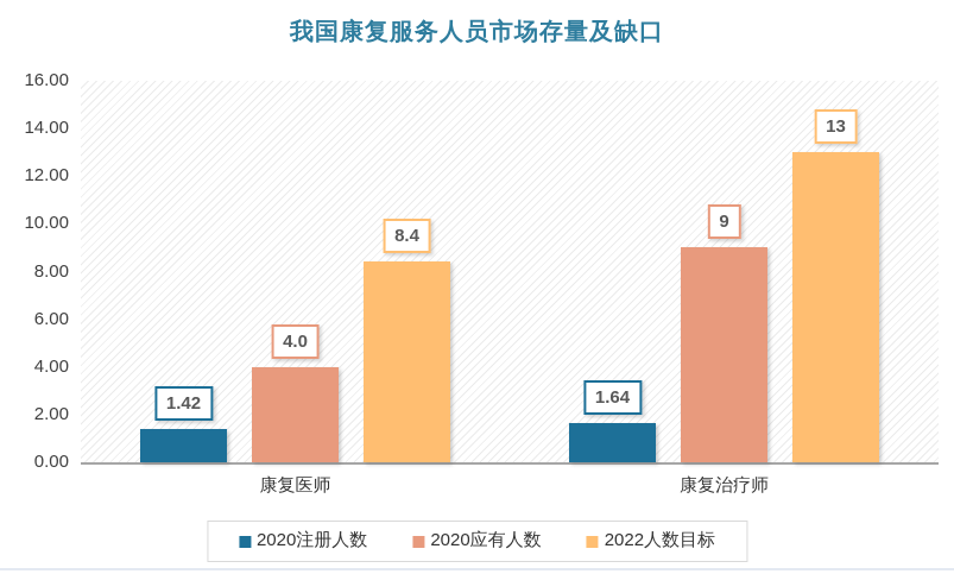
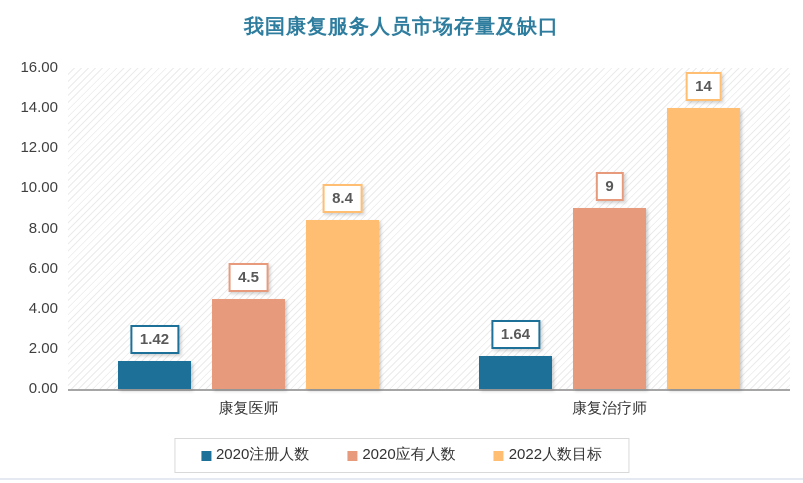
2020应有人数/康复医师: 4.0 -> 4.5
2022人数目标/康复治疗师: 13 -> 14
